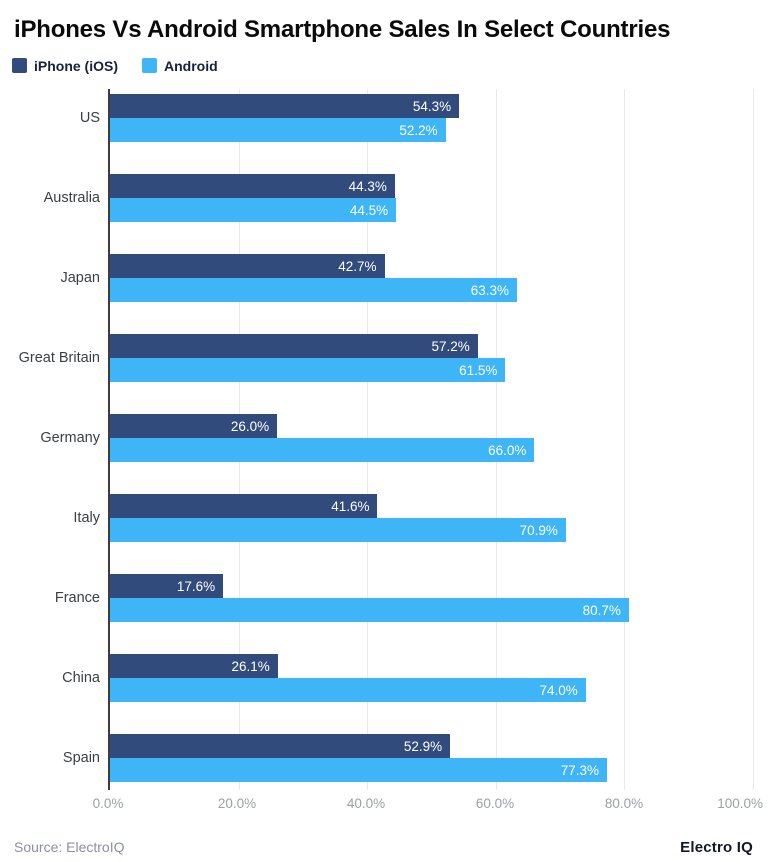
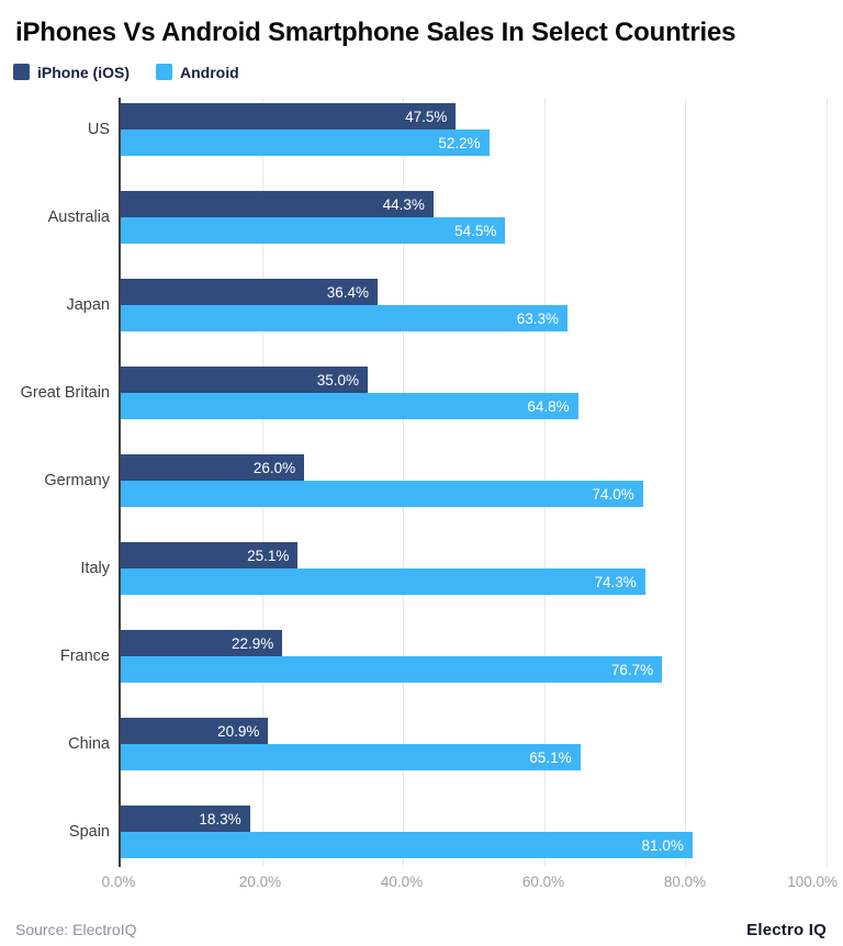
iPhone (iOS)/US: 54.3% -> 47.5%
Android/Australia: 44.5% -> 54.5%
iPhone (iOS)/Japan: 42.7% -> 36.4%
iPhone (iOS)/Great Britain: 57.2% -> 35.0%
Android/Great Britain: 61.5% -> 64.8%
Android/Germany: 66.0% -> 74.0%
iPhone (iOS)/Italy: 41.6% -> 25.1%
Android/Italy: 70.9% -> 74.3%
iPhone (iOS)/France: 17.6% -> 22.9%
Android/France: 80.7% -> 76.7%
iPhone (iOS)/China: 26.1% -> 20.9%
Android/China: 74.0% -> 65.1%
iPhone (iOS)/Spain: 52.9% -> 18.3%
Android/Spain: 77.3% -> 81.0%
